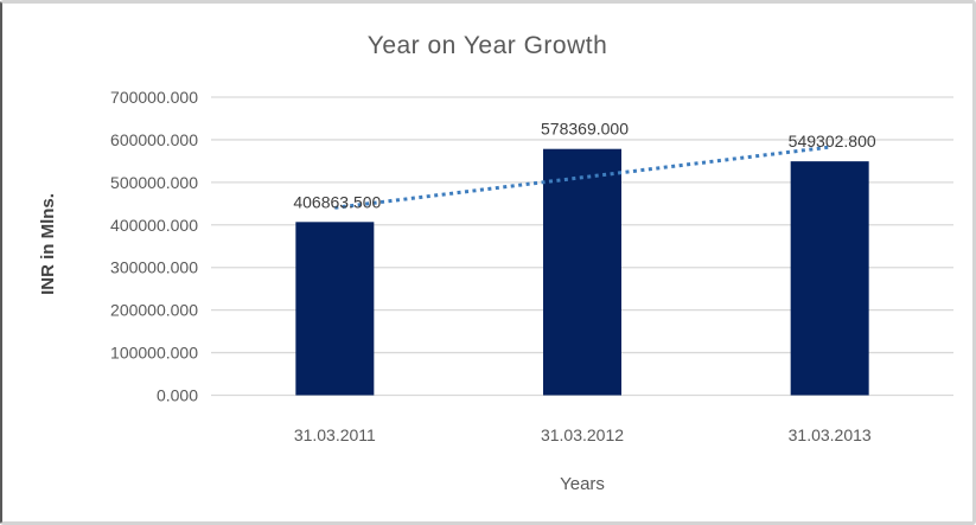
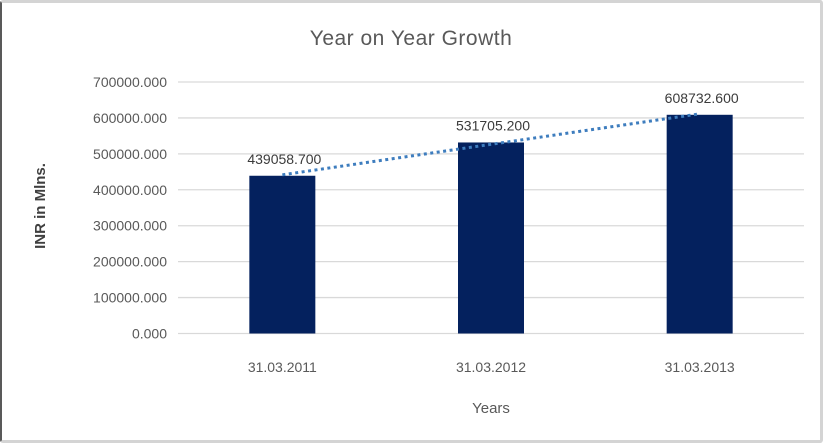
31.03.2011: 406863.500 -> 439058.700
31.03.2012: 578369.000 -> 531705.200
31.03.2013: 549302.800 -> 608732.600
